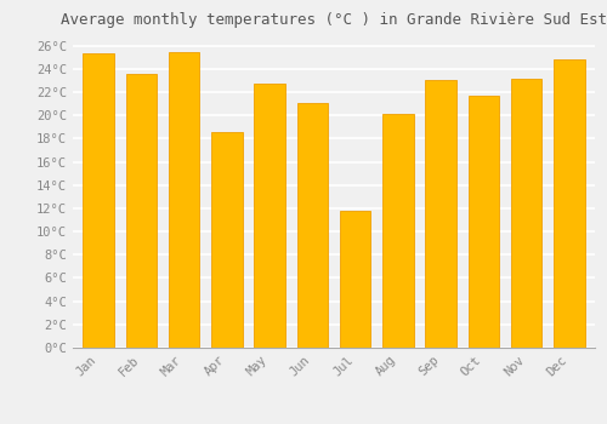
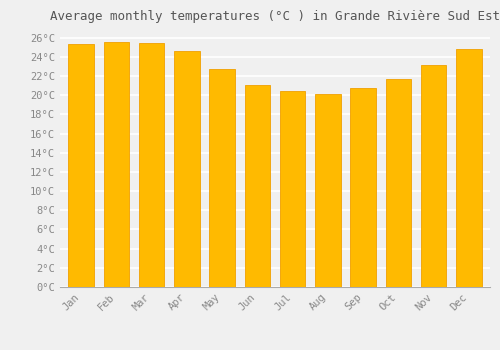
Feb: 23.6°C -> 25.5°C
Apr: 18.6°C -> 24.6°C
Jul: 11.8°C -> 20.4°C
Sep: 23.0°C -> 20.7°C
